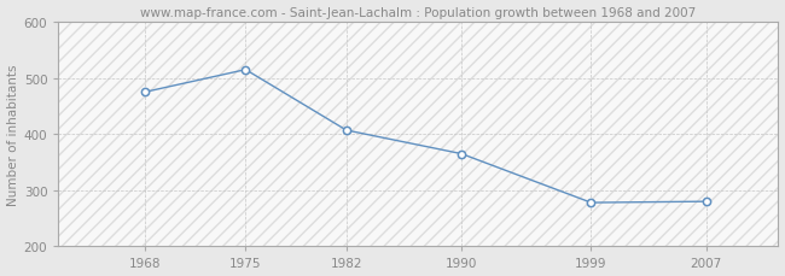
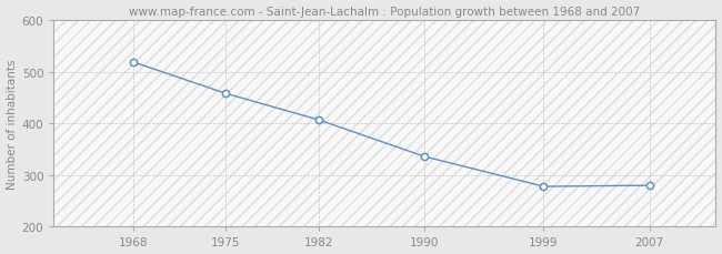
1968: 475 -> 519
1975: 515 -> 458
1990: 365 -> 336
